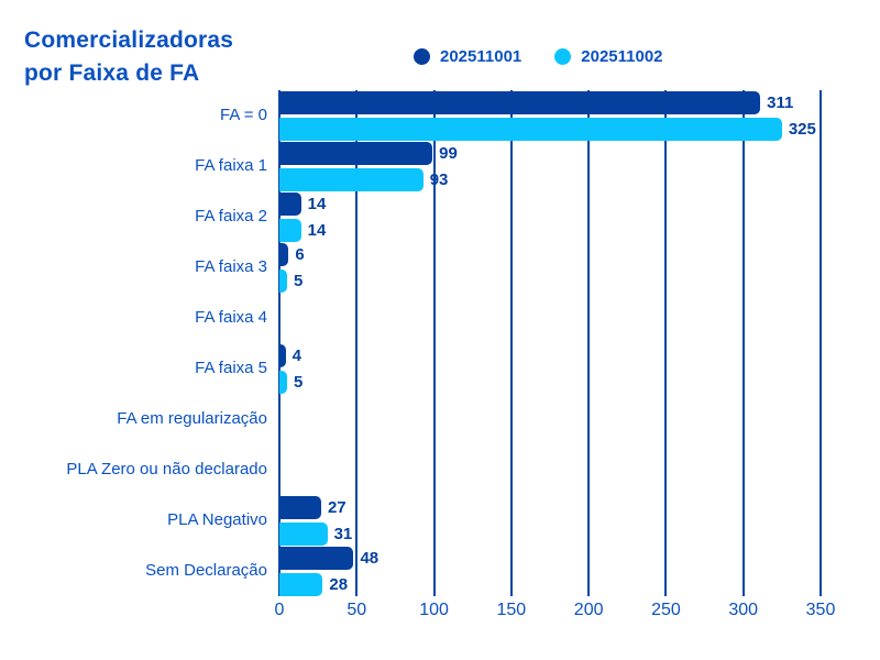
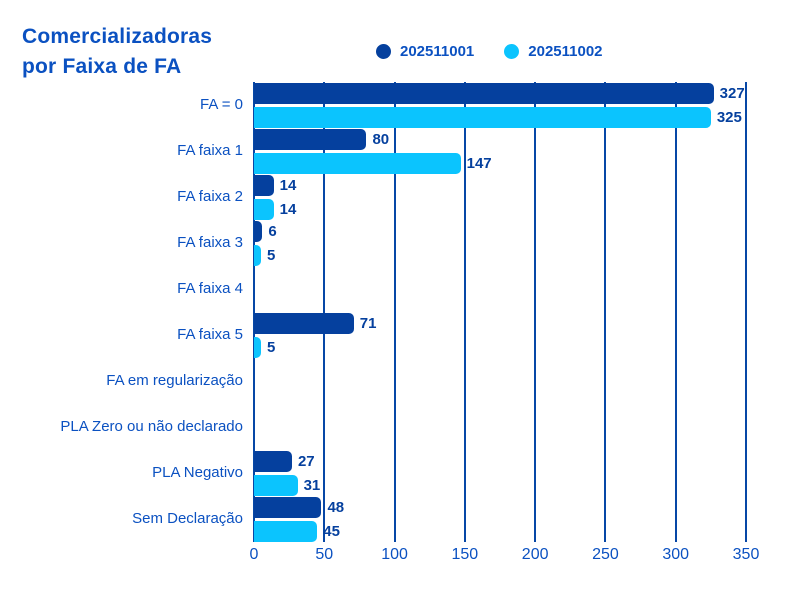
202511001/FA = 0: 311 -> 327
202511001/FA faixa 1: 99 -> 80
202511002/FA faixa 1: 93 -> 147
202511001/FA faixa 5: 4 -> 71
202511002/Sem Declaração: 28 -> 45
